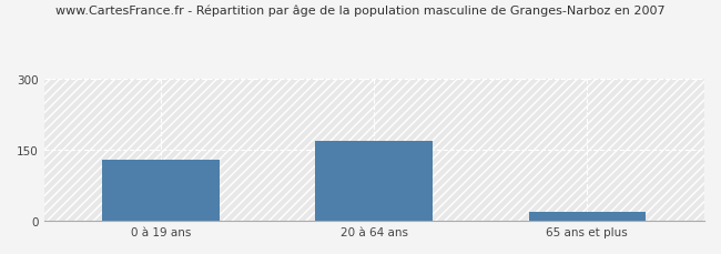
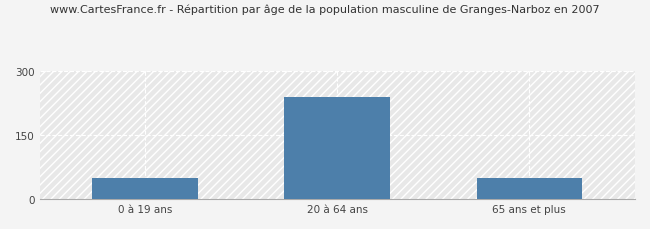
0 à 19 ans: 130 -> 50
20 à 64 ans: 170 -> 240
65 ans et plus: 20 -> 50
